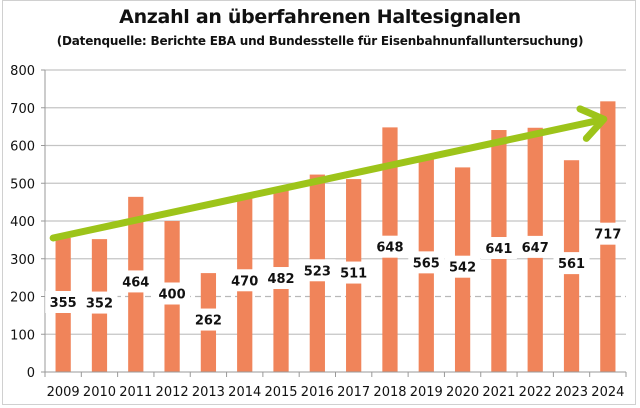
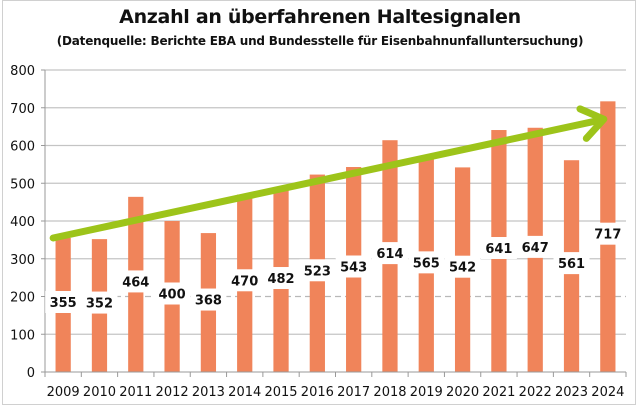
2013: 262 -> 368
2017: 511 -> 543
2018: 648 -> 614
